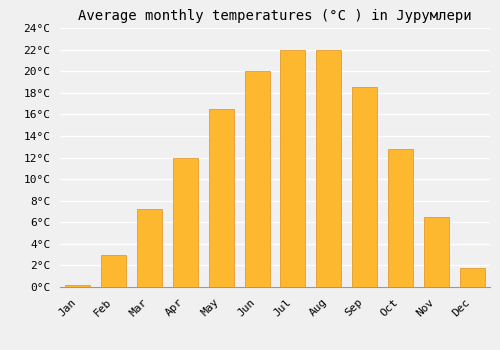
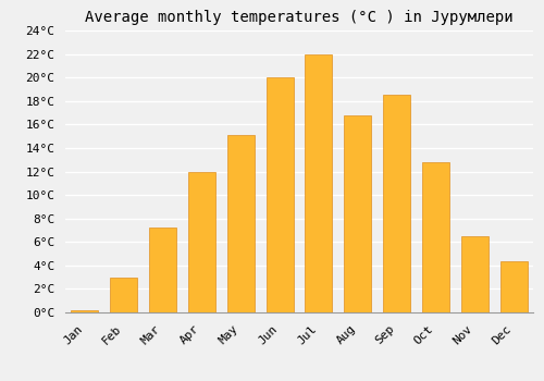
May: 16.5°C -> 15.1°C
Aug: 22.0°C -> 16.8°C
Dec: 1.8°C -> 4.4°C
